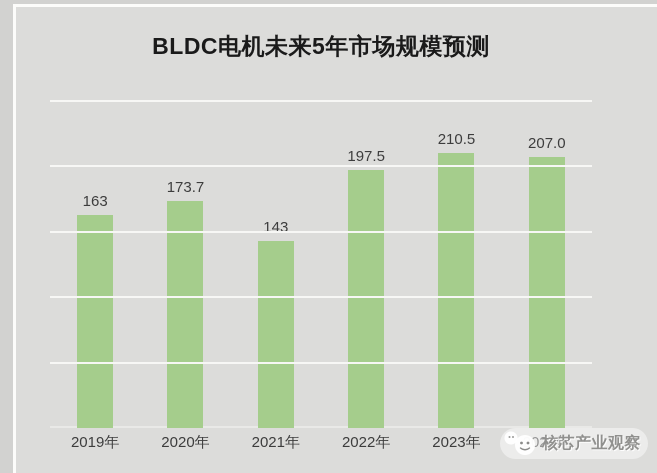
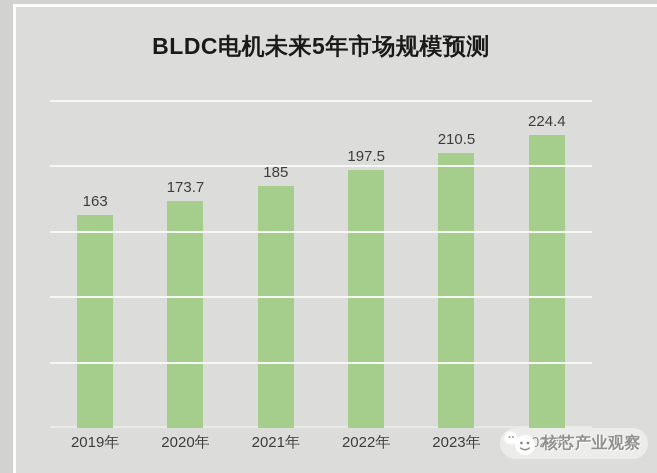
2021年: 143 -> 185
2024年: 207.0 -> 224.4
